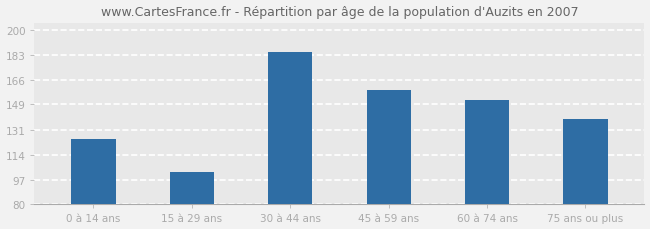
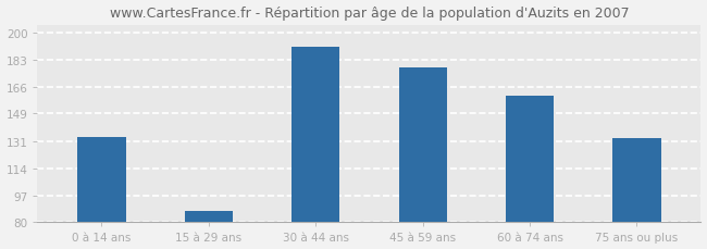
0 à 14 ans: 125 -> 134
15 à 29 ans: 102 -> 87
30 à 44 ans: 185 -> 191
45 à 59 ans: 159 -> 178
60 à 74 ans: 152 -> 160
75 ans ou plus: 139 -> 133
